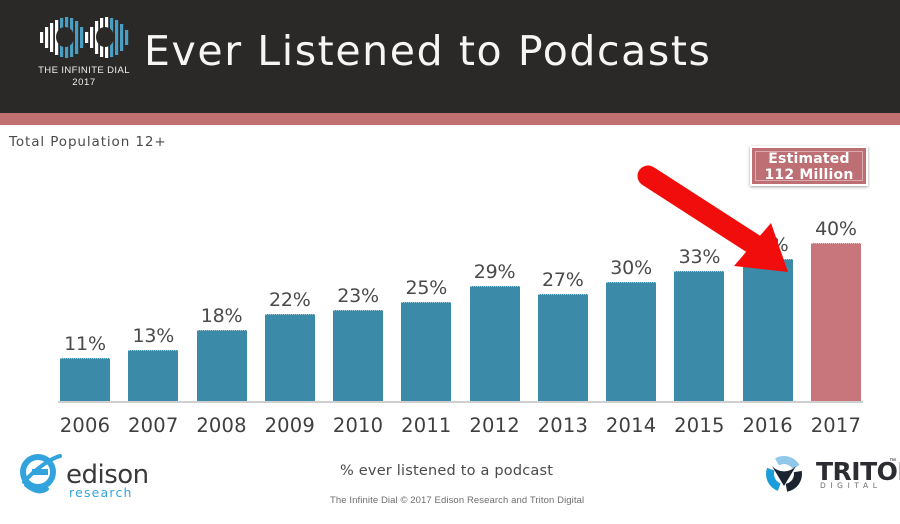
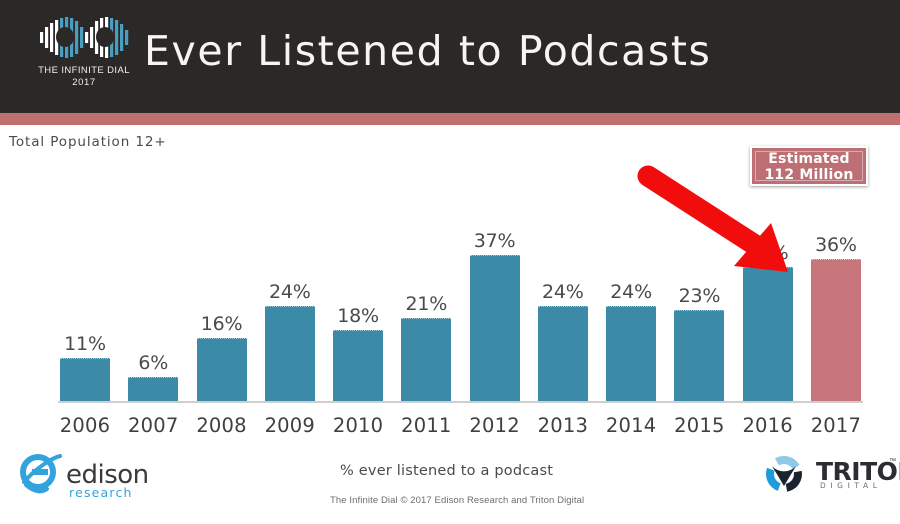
2007: 13% -> 6%
2008: 18% -> 16%
2009: 22% -> 24%
2010: 23% -> 18%
2011: 25% -> 21%
2012: 29% -> 37%
2013: 27% -> 24%
2014: 30% -> 24%
2015: 33% -> 23%
2016: 36% -> 34%
2017: 40% -> 36%
